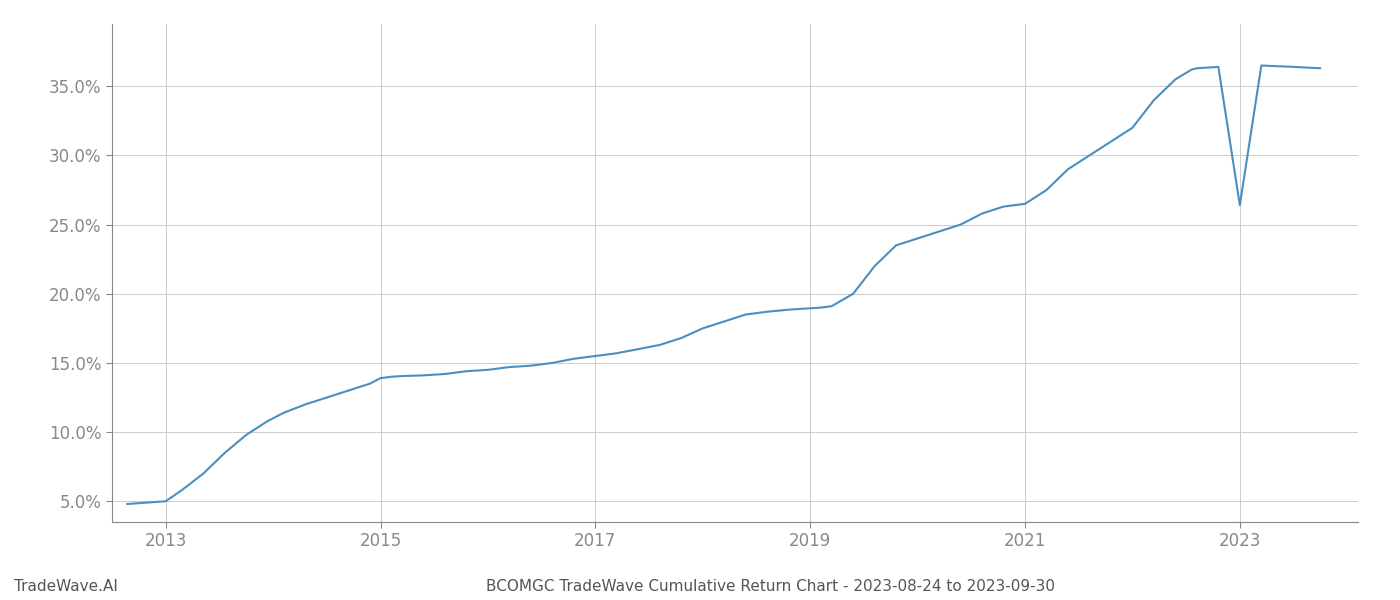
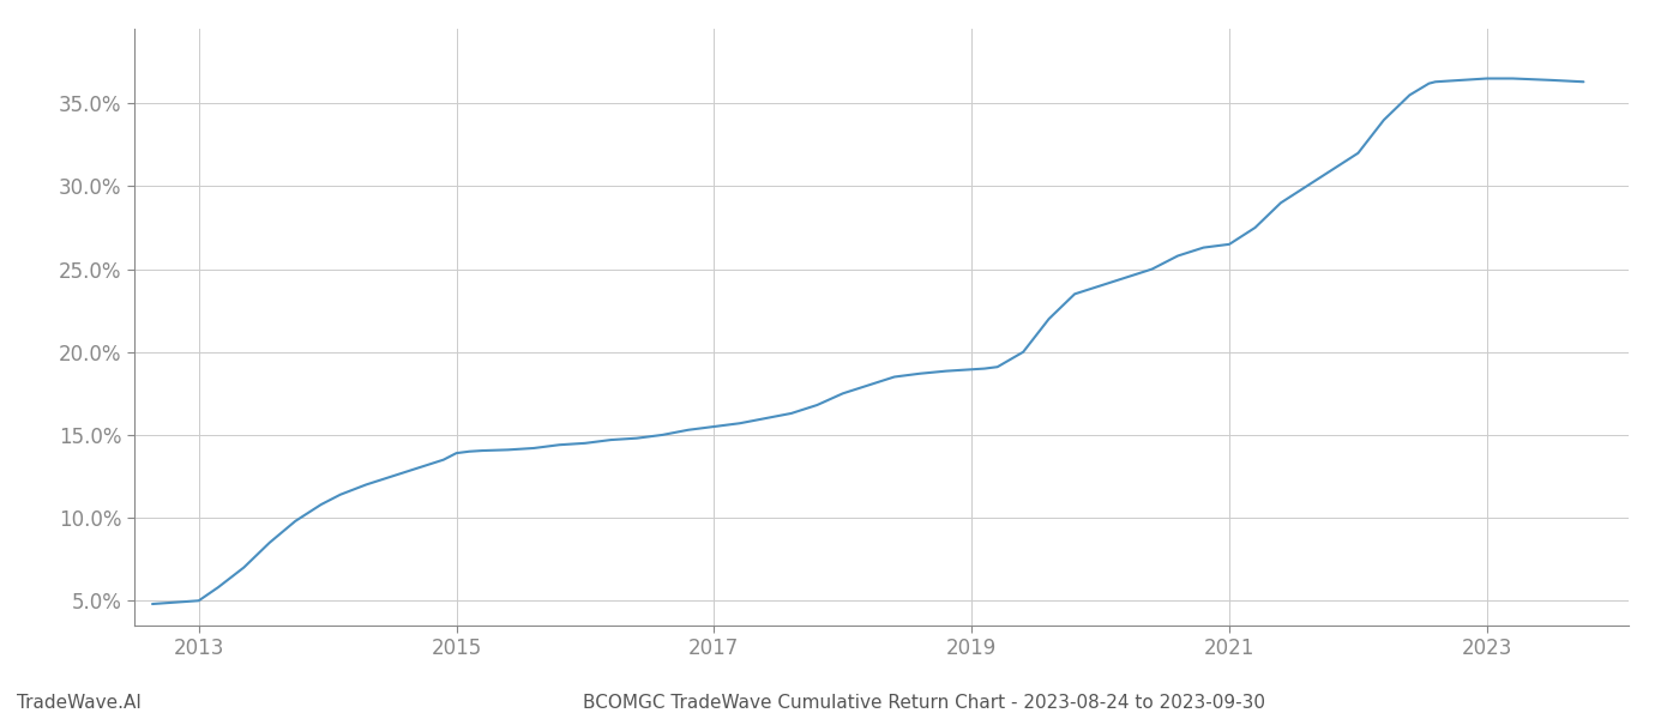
2023: 26.4% -> 36.5%
